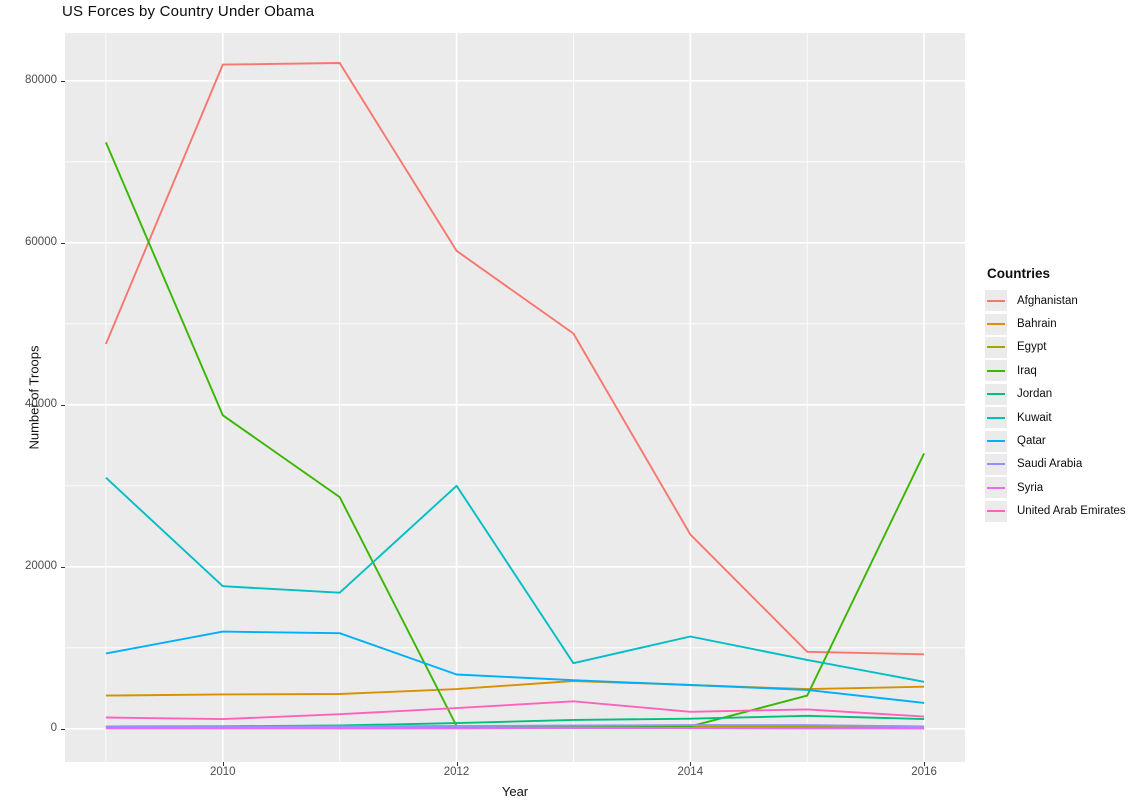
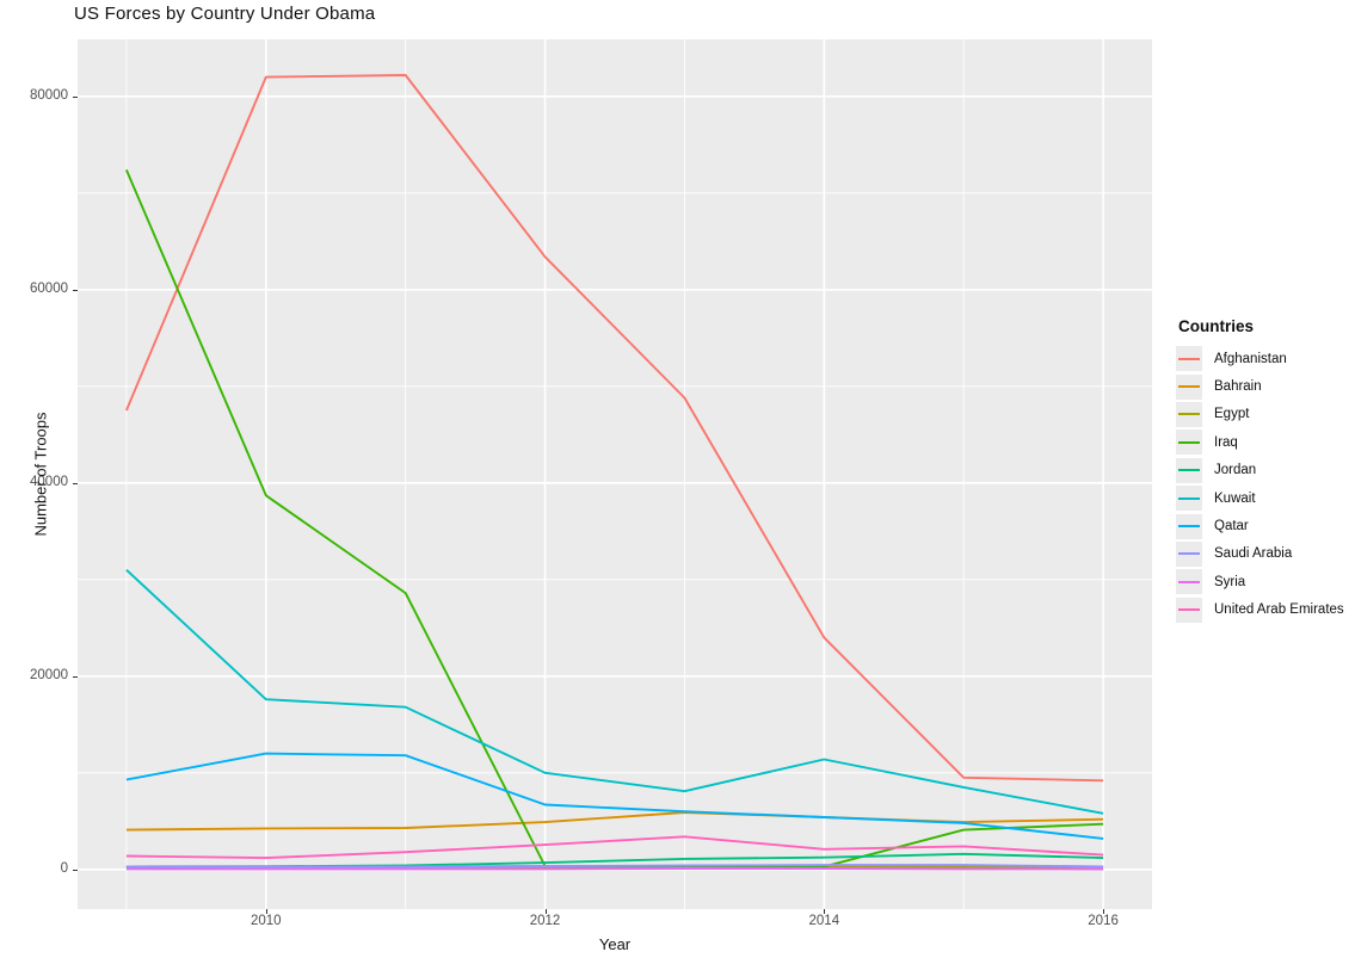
Afghanistan/2012: 59000 -> 63000
Kuwait/2012: 30000 -> 10000
Iraq/2016: 34000 -> 5000
